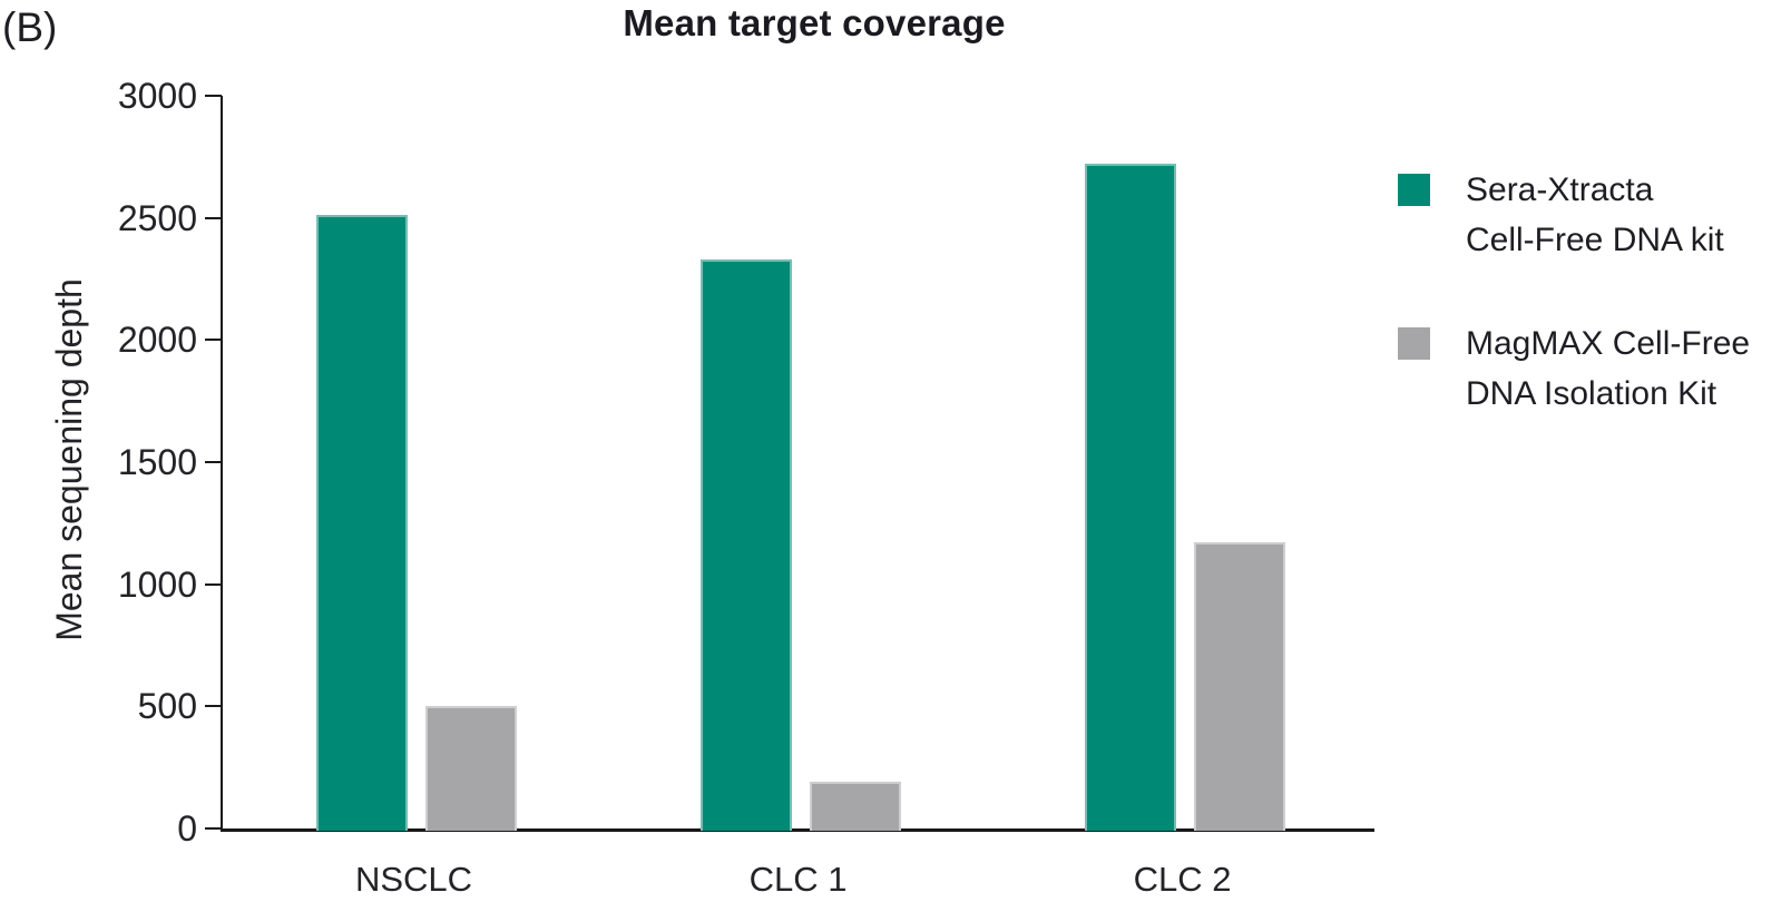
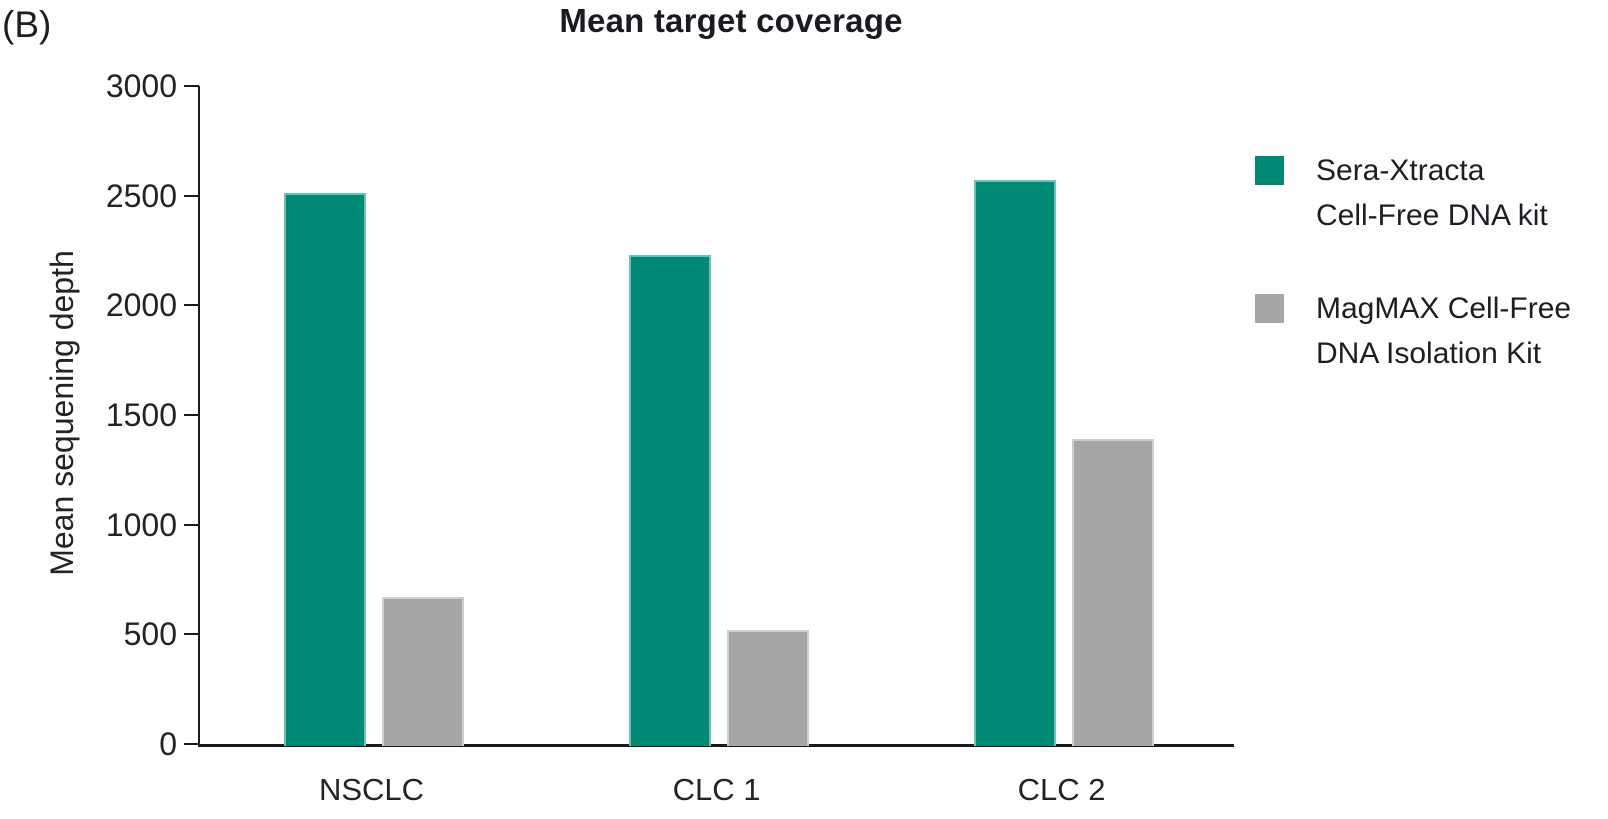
MagMAX Cell-Free DNA Isolation Kit/NSCLC: 500 -> 670
Sera-Xtracta Cell-Free DNA kit/CLC 1: 2330 -> 2230
MagMAX Cell-Free DNA Isolation Kit/CLC 1: 190 -> 520
Sera-Xtracta Cell-Free DNA kit/CLC 2: 2720 -> 2570
MagMAX Cell-Free DNA Isolation Kit/CLC 2: 1170 -> 1390
